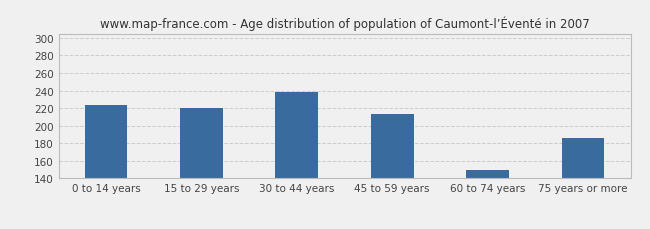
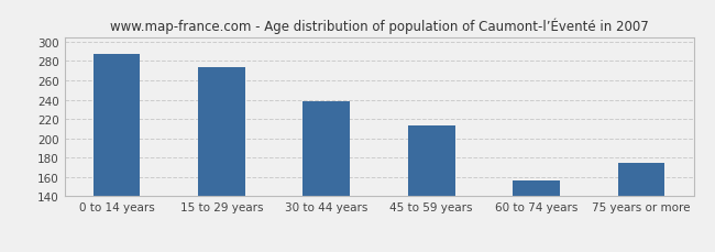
0 to 14 years: 224 -> 287
15 to 29 years: 220 -> 274
60 to 74 years: 150 -> 156
75 years or more: 186 -> 175
